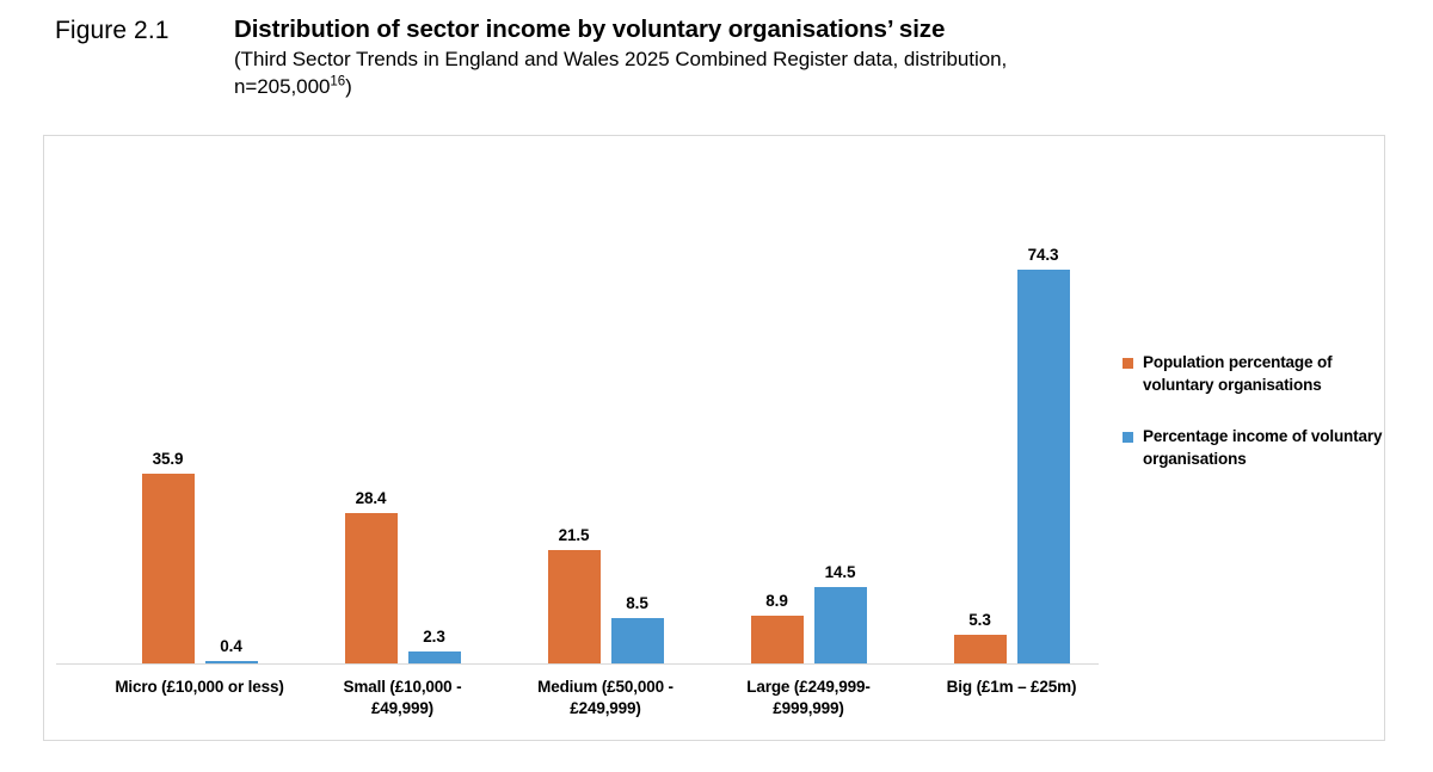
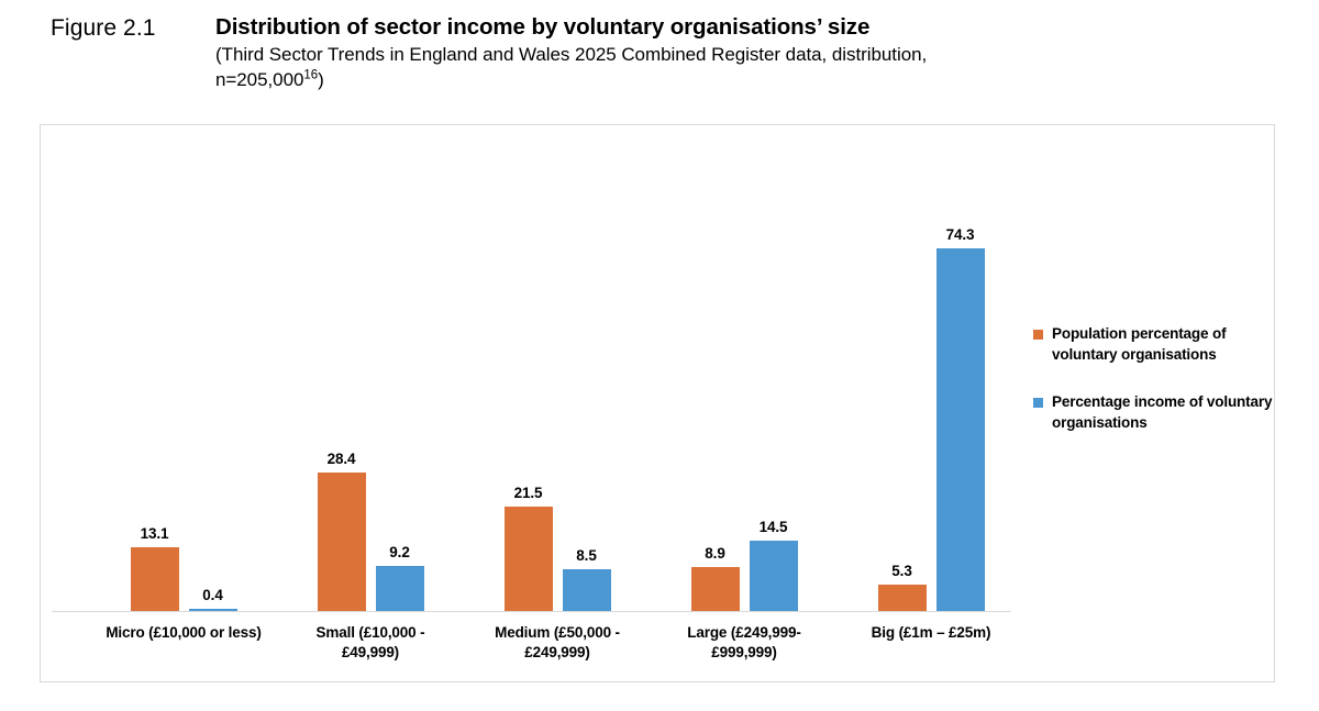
Population percentage of voluntary organisations/Micro (£10,000 or less): 35.9 -> 13.1
Percentage income of voluntary organisations/Small (£10,000 - £49,999): 2.3 -> 9.2
